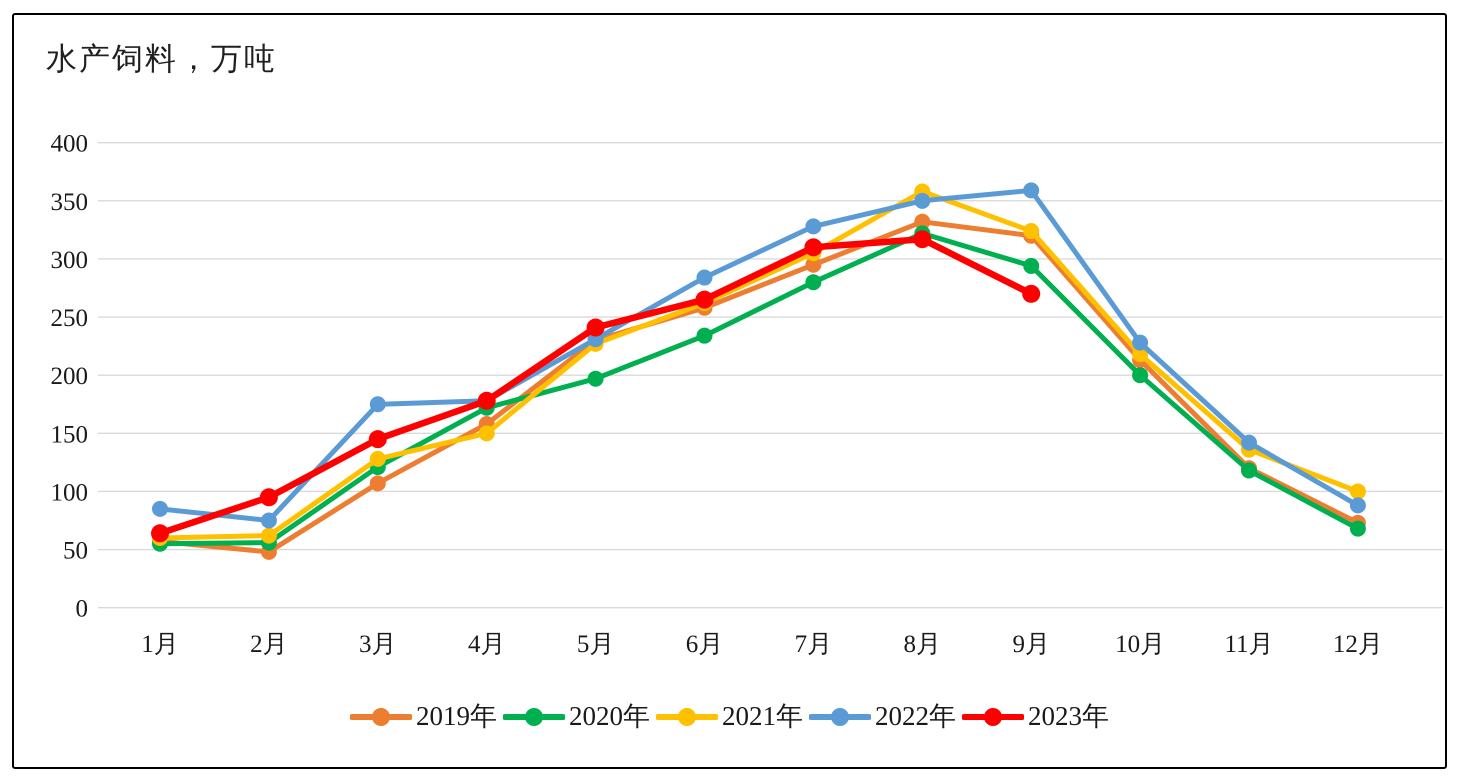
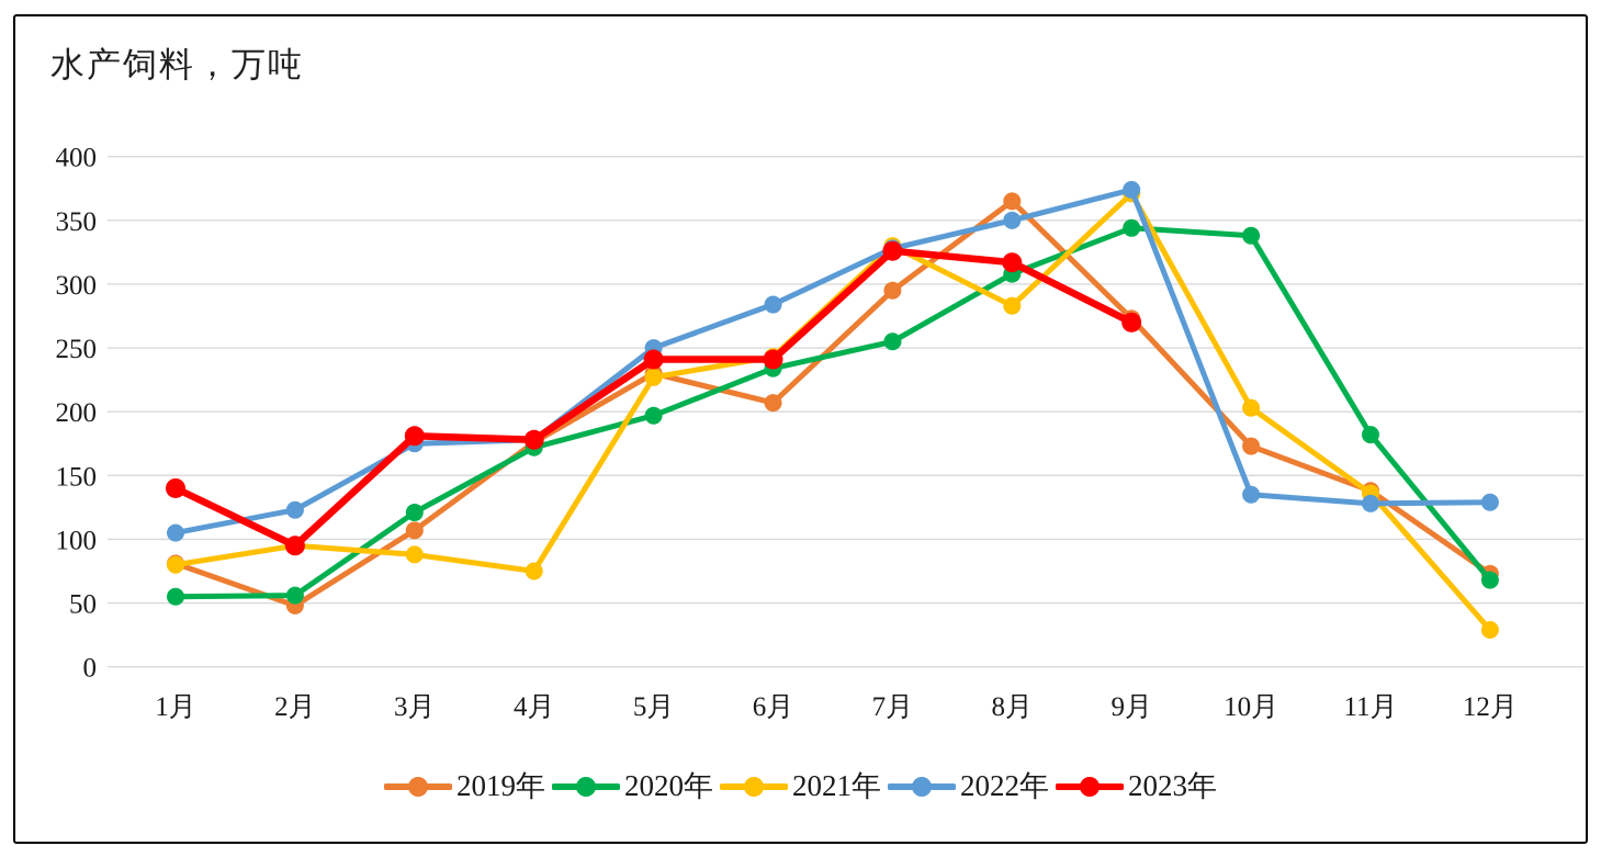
2019年/1月: 57 -> 81
2021年/1月: 60 -> 80
2022年/1月: 85 -> 105
2023年/1月: 64 -> 140
2021年/2月: 62 -> 95
2022年/2月: 75 -> 123
2021年/3月: 128 -> 88
2023年/3月: 145 -> 181
2019年/4月: 158 -> 176
2021年/4月: 150 -> 75
2022年/5月: 231 -> 250
2019年/6月: 258 -> 207
2021年/6月: 262 -> 243
2023年/6月: 265 -> 241
2020年/7月: 280 -> 255
2021年/7月: 305 -> 330
2023年/7月: 310 -> 326
2019年/8月: 332 -> 365
2020年/8月: 322 -> 308
2021年/8月: 358 -> 283
2019年/9月: 320 -> 273
2020年/9月: 294 -> 344
2021年/9月: 324 -> 371
2022年/9月: 359 -> 374
2019年/10月: 213 -> 173
2020年/10月: 200 -> 338
2021年/10月: 218 -> 203
2022年/10月: 228 -> 135
2019年/11月: 120 -> 138
2020年/11月: 118 -> 182
2022年/11月: 142 -> 128
2021年/12月: 100 -> 29
2022年/12月: 88 -> 129
